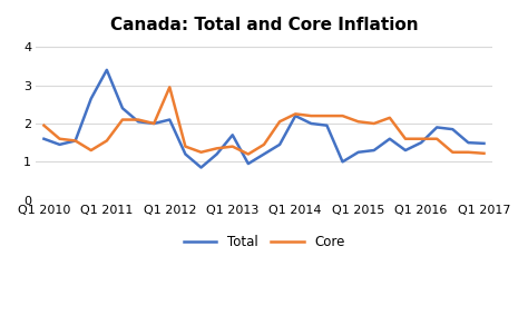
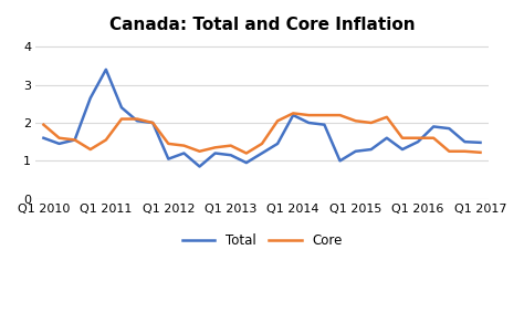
Total/Q1 2012: 2.10 -> 1.05
Core/Q1 2012: 2.95 -> 1.45
Total/Q1 2013: 1.70 -> 1.15
